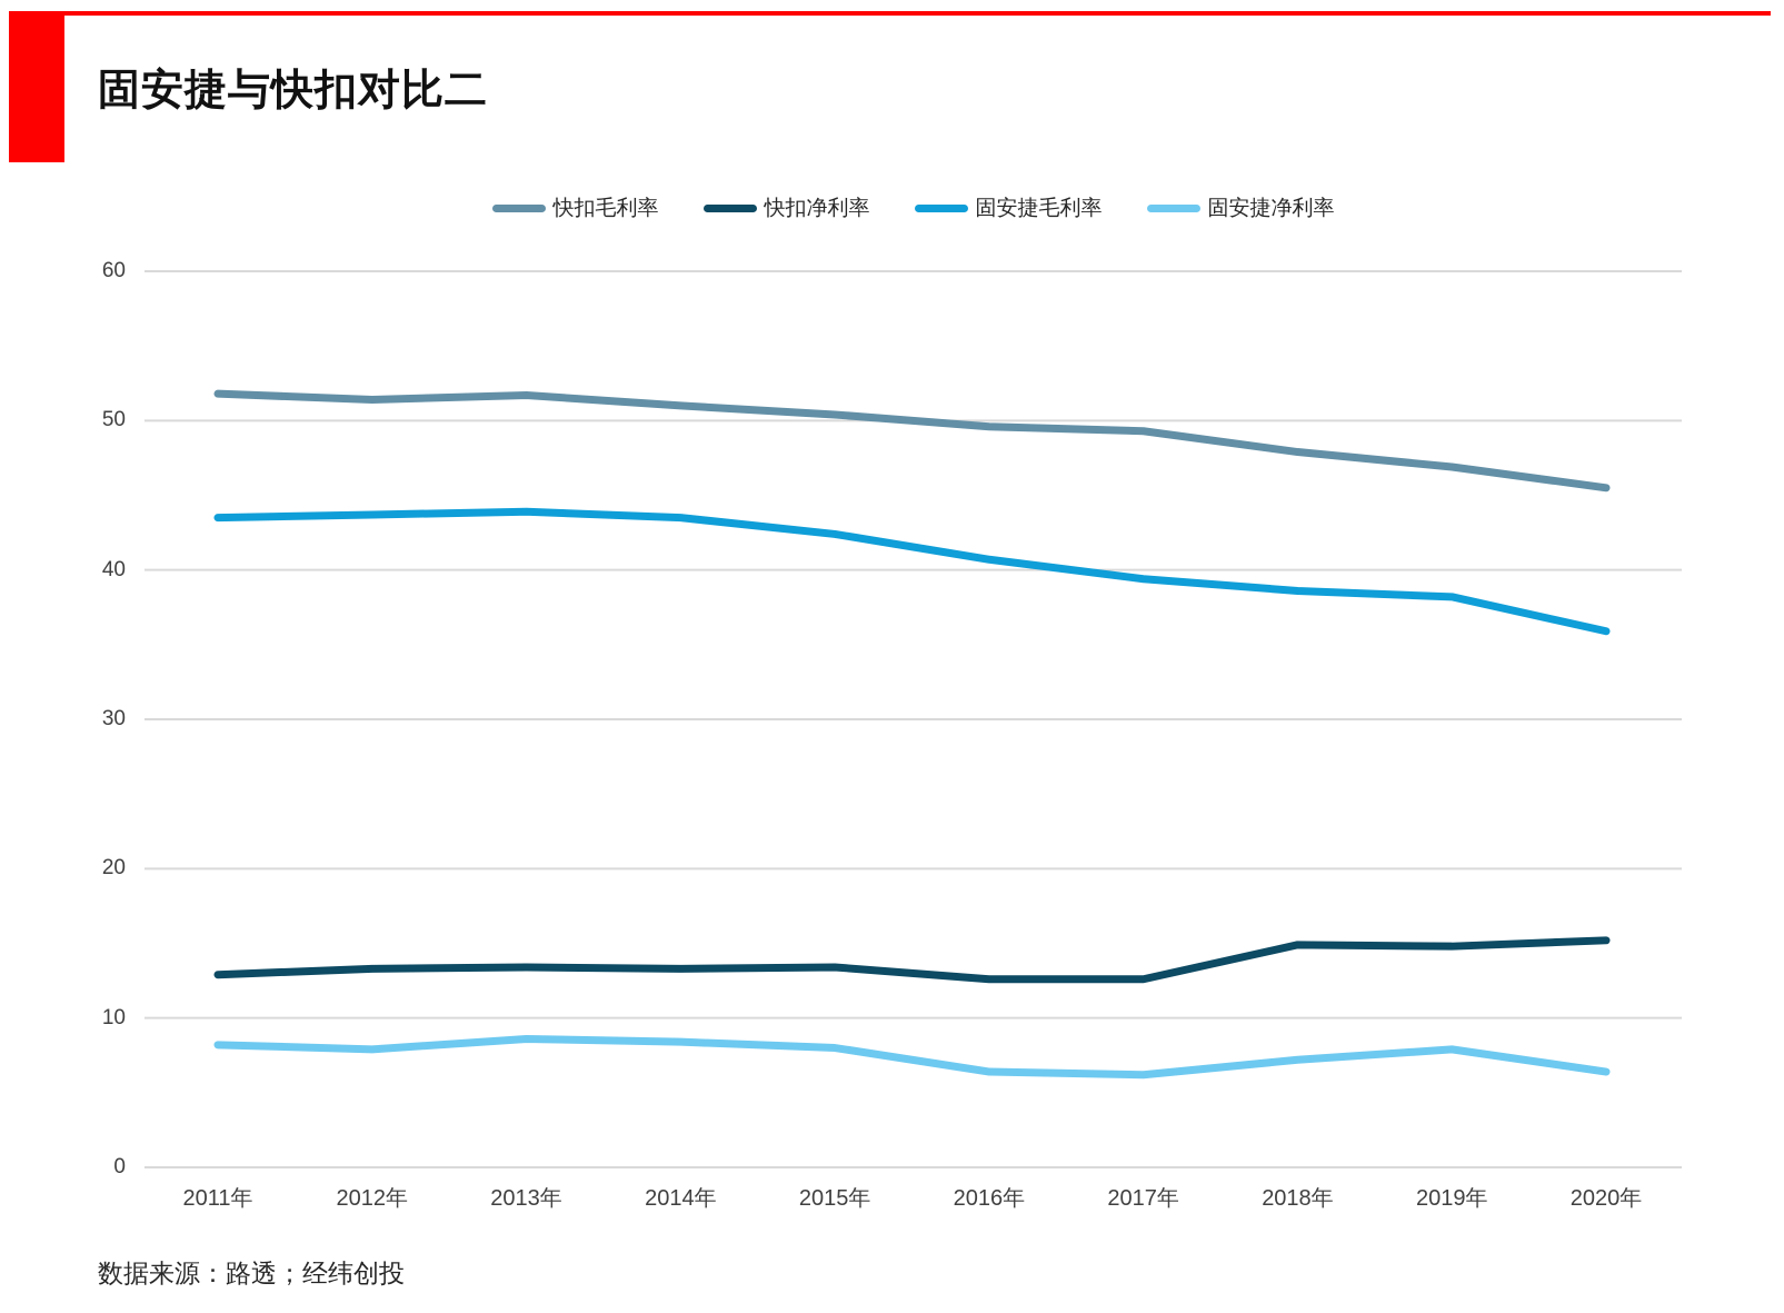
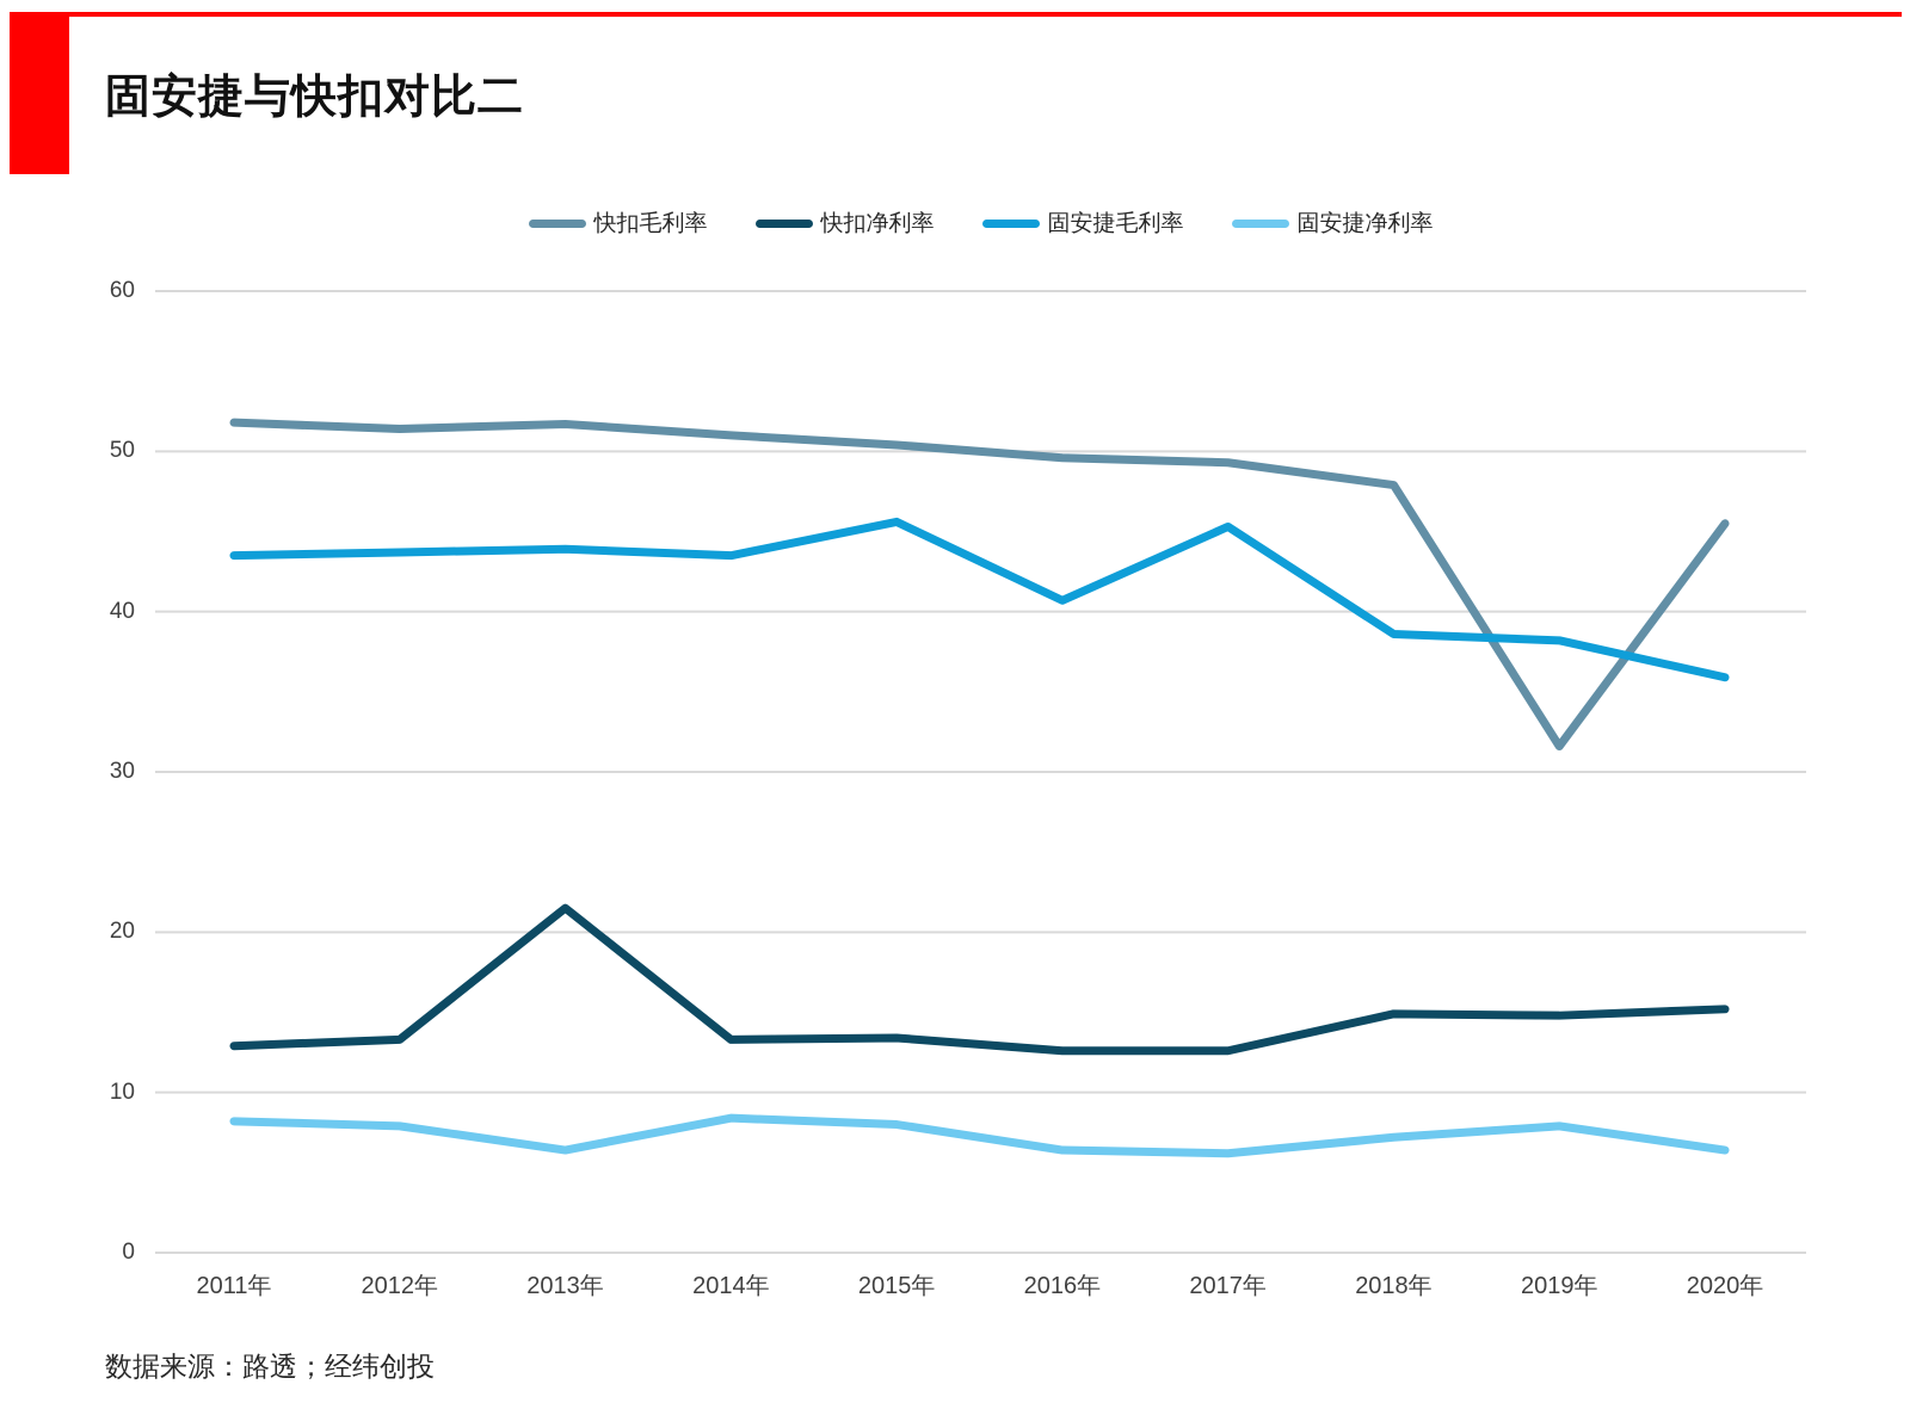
快扣净利率/2013年: 13.4 -> 21.5
固安捷净利率/2013年: 8.6 -> 6.4
固安捷毛利率/2015年: 42.4 -> 45.6
固安捷毛利率/2017年: 39.4 -> 45.3
快扣毛利率/2019年: 46.9 -> 31.6
